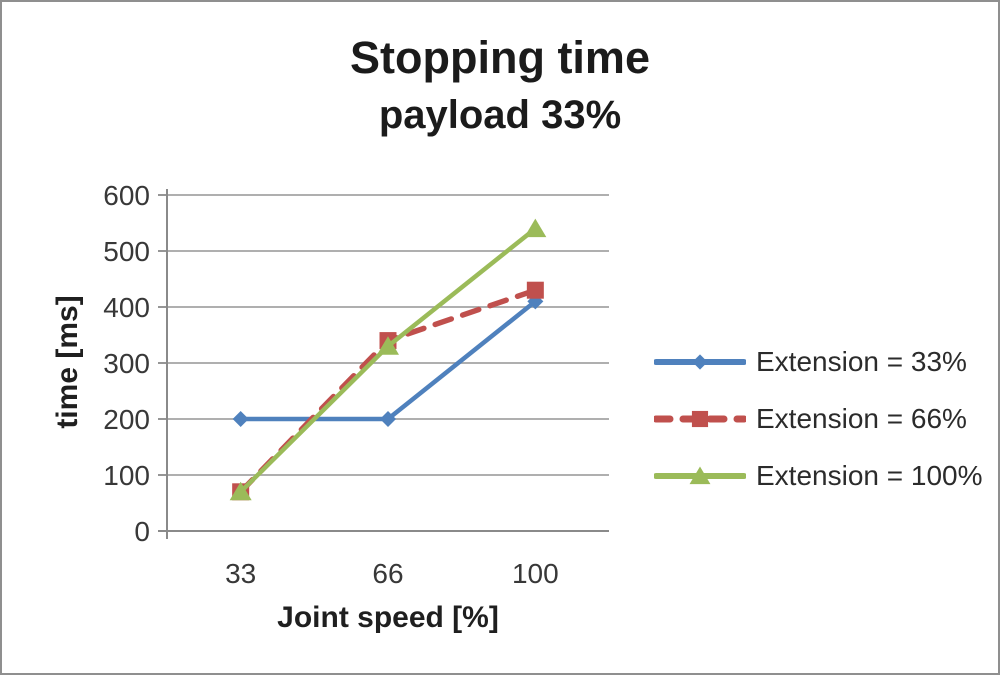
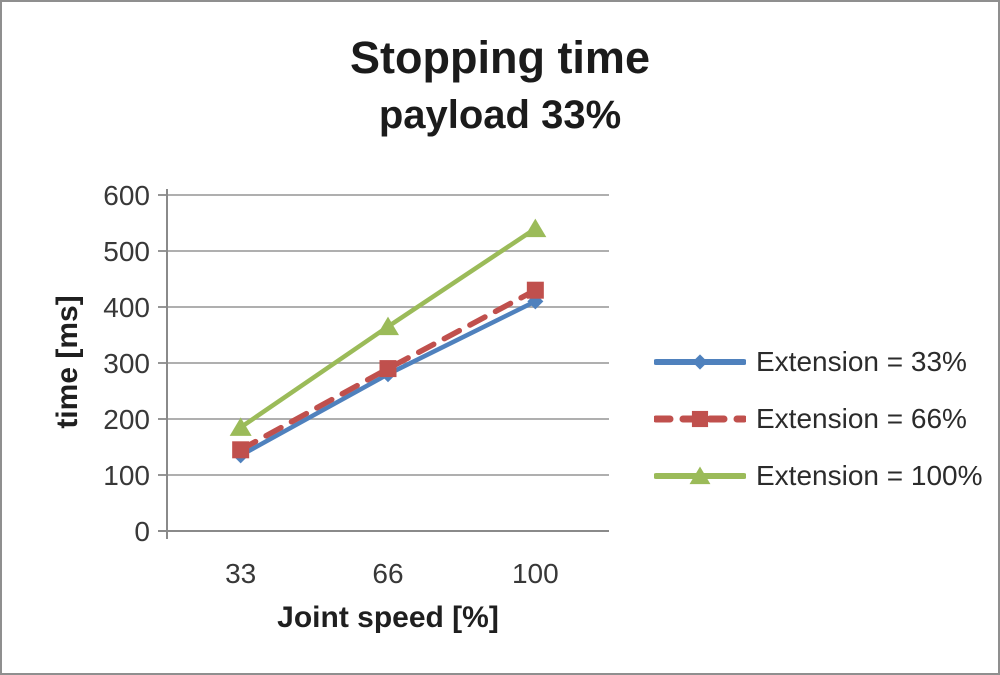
Extension = 33%/33: 200 -> 140
Extension = 66%/33: 70 -> 140
Extension = 100%/33: 70 -> 180
Extension = 33%/66: 200 -> 280
Extension = 66%/66: 340 -> 290
Extension = 100%/66: 330 -> 360
